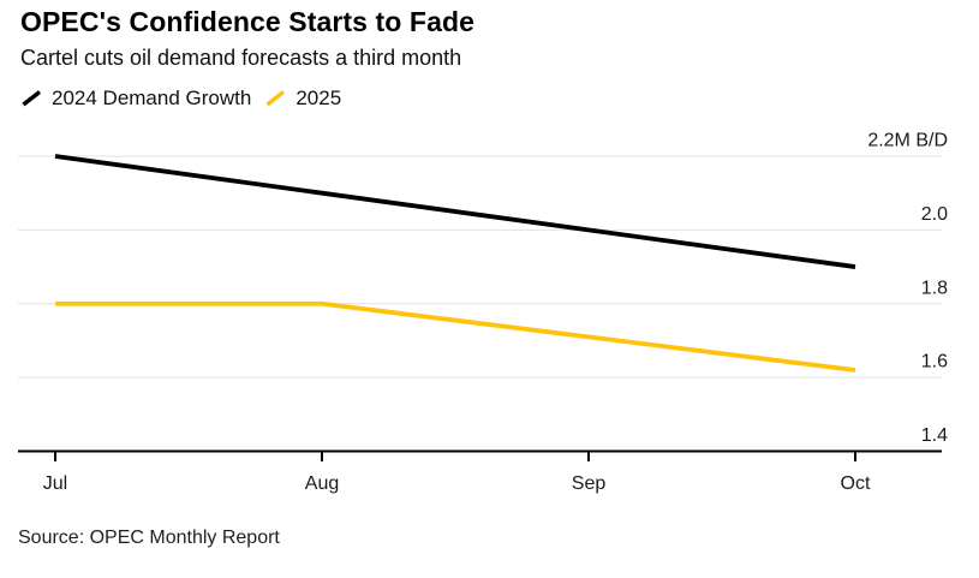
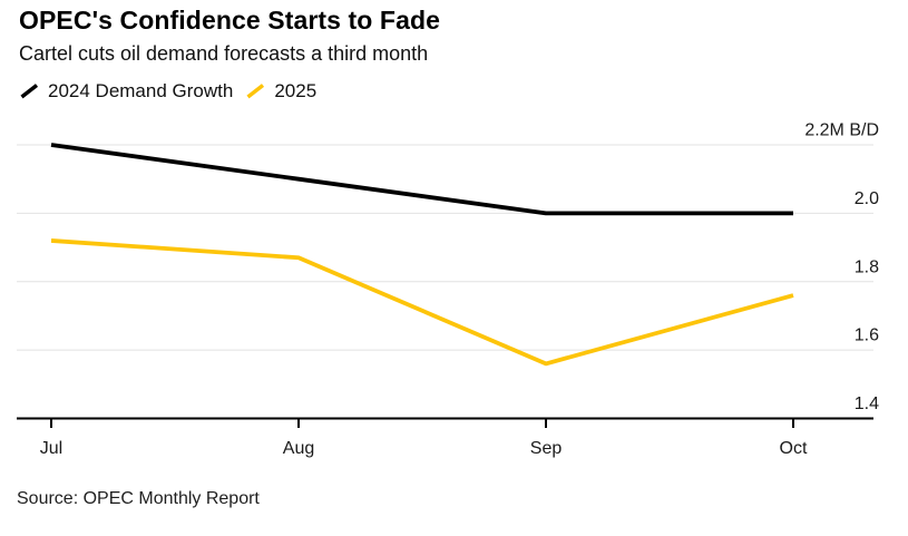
2025/Jul: 1.80 -> 1.92
2025/Aug: 1.80 -> 1.87
2025/Sep: 1.71 -> 1.56
2024 Demand Growth/Oct: 1.9 -> 2.0
2025/Oct: 1.62 -> 1.76
